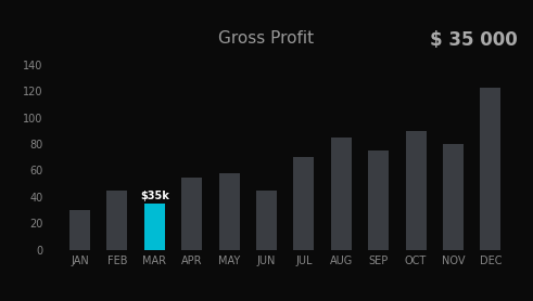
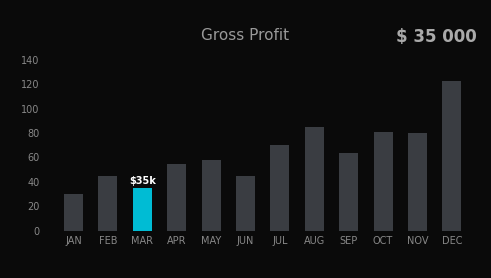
SEP: 75 -> 64
OCT: 90 -> 81
